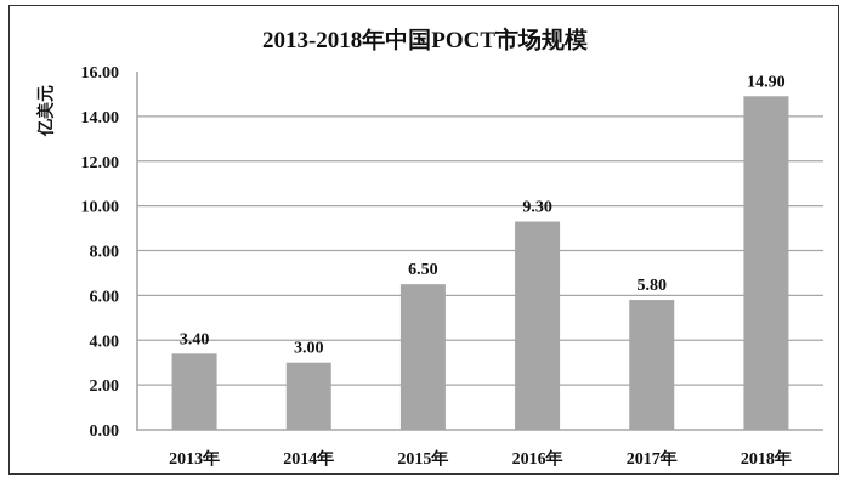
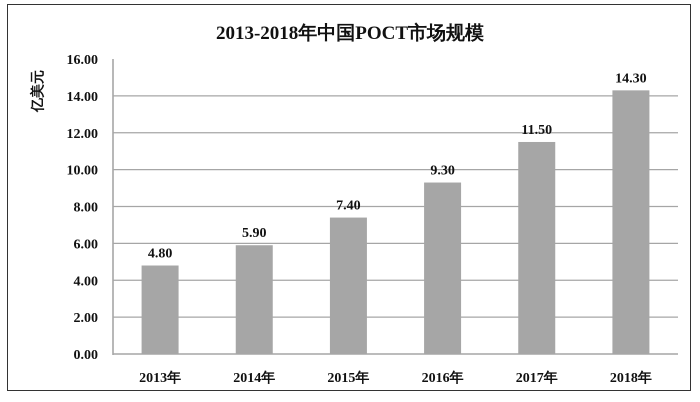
2013年: 3.40 -> 4.80
2014年: 3.00 -> 5.90
2015年: 6.50 -> 7.40
2017年: 5.80 -> 11.50
2018年: 14.90 -> 14.30
